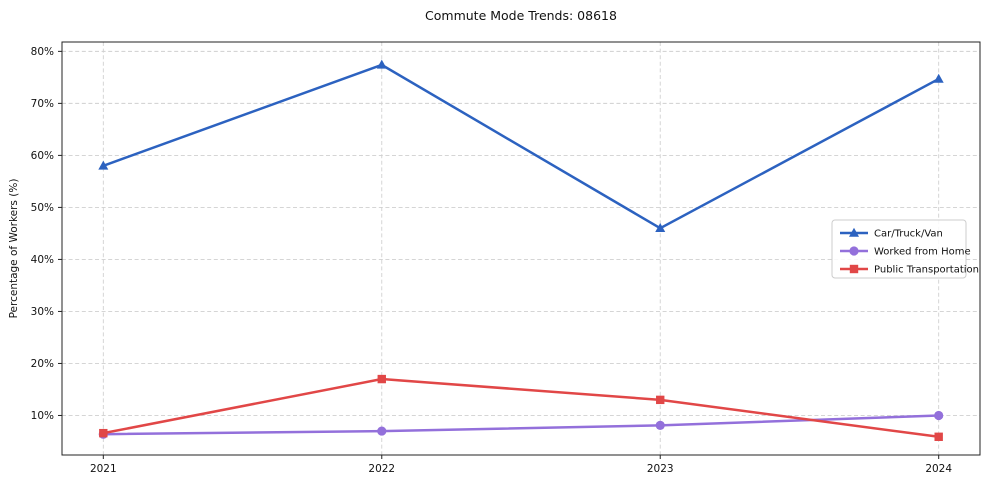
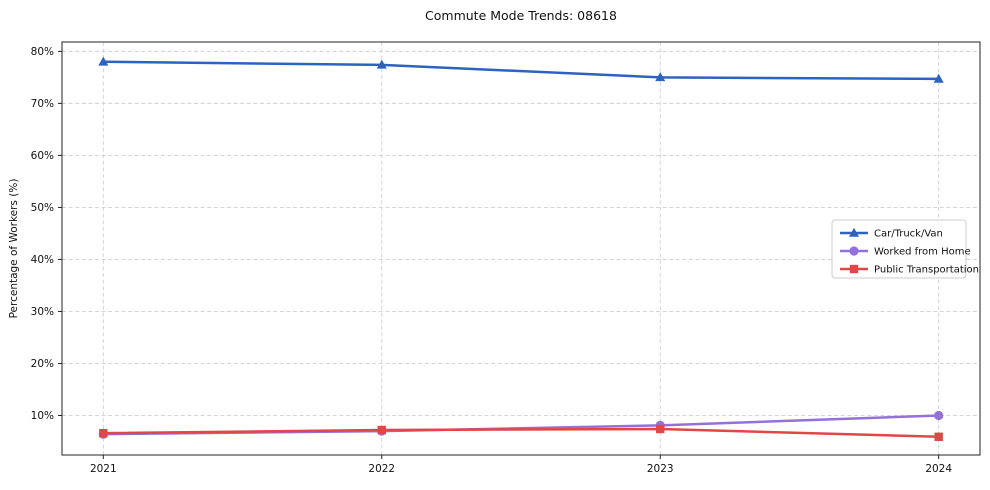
Car/Truck/Van/2021: 58% -> 78%
Public Transportation/2022: 17% -> 7%
Car/Truck/Van/2023: 46% -> 75%
Public Transportation/2023: 13% -> 7%
